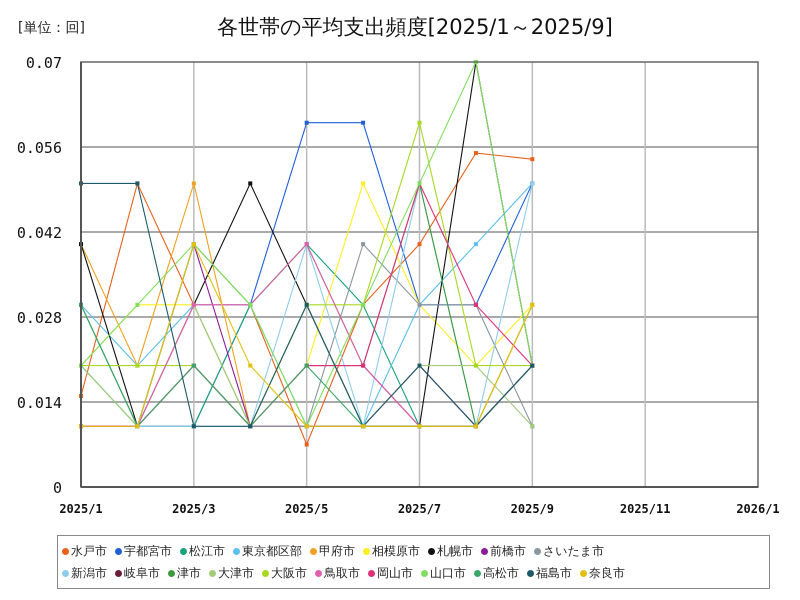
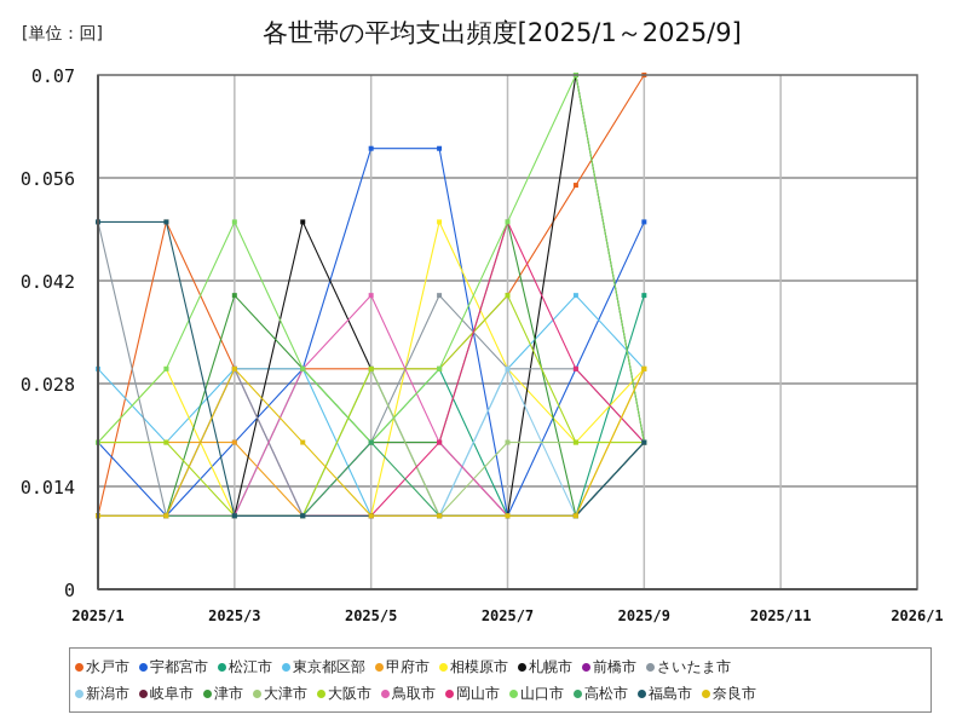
水戸市/2025/1: 0.015 -> 0.010
宇都宮市/2025/1: 0.01 -> 0.02
松江市/2025/1: 0.02 -> 0.01
甲府市/2025/1: 0.04 -> 0.02
札幌市/2025/1: 0.04 -> 0.01
さいたま市/2025/1: 0.03 -> 0.05
津市/2025/1: 0.03 -> 0.01
大津市/2025/1: 0.02 -> 0.01
高松市/2025/1: 0.03 -> 0.01
宇都宮市/2025/3: 0.01 -> 0.02
甲府市/2025/3: 0.05 -> 0.02
相模原市/2025/3: 0.03 -> 0.01
札幌市/2025/3: 0.03 -> 0.01
前橋市/2025/3: 0.04 -> 0.03
岐阜市/2025/3: 0.02 -> 0.01
大津市/2025/3: 0.03 -> 0.01
大阪市/2025/3: 0.02 -> 0.01
鳥取市/2025/3: 0.03 -> 0.01
岡山市/2025/3: 0.02 -> 0.01
山口市/2025/3: 0.04 -> 0.05
高松市/2025/3: 0.02 -> 0.01
奈良市/2025/3: 0.04 -> 0.03
水戸市/2025/5: 0.007 -> 0.030
松江市/2025/5: 0.04 -> 0.02
相模原市/2025/5: 0.02 -> 0.01
さいたま市/2025/5: 0.01 -> 0.02
新潟市/2025/5: 0.04 -> 0.03
津市/2025/5: 0.04 -> 0.02
岡山市/2025/5: 0.02 -> 0.01
山口市/2025/5: 0.01 -> 0.02
福島市/2025/5: 0.03 -> 0.01
宇都宮市/2025/7: 0.03 -> 0.01
前橋市/2025/7: 0.02 -> 0.01
新潟市/2025/7: 0.05 -> 0.03
大阪市/2025/7: 0.06 -> 0.04
福島市/2025/7: 0.02 -> 0.01
水戸市/2025/9: 0.054 -> 0.070
松江市/2025/9: 0.03 -> 0.04
東京都区部/2025/9: 0.05 -> 0.03
さいたま市/2025/9: 0.01 -> 0.02
新潟市/2025/9: 0.05 -> 0.02
大津市/2025/9: 0.01 -> 0.02
